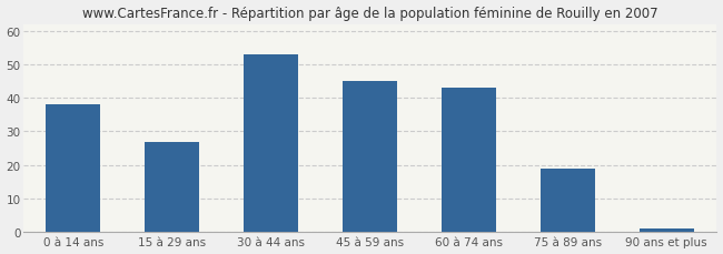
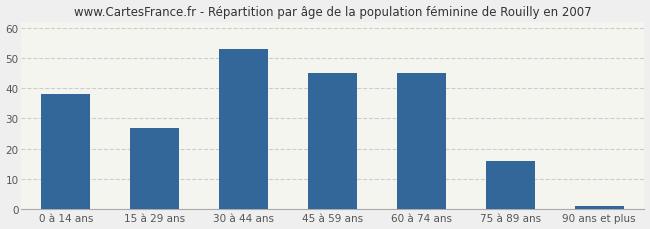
60 à 74 ans: 43 -> 45
75 à 89 ans: 19 -> 16
